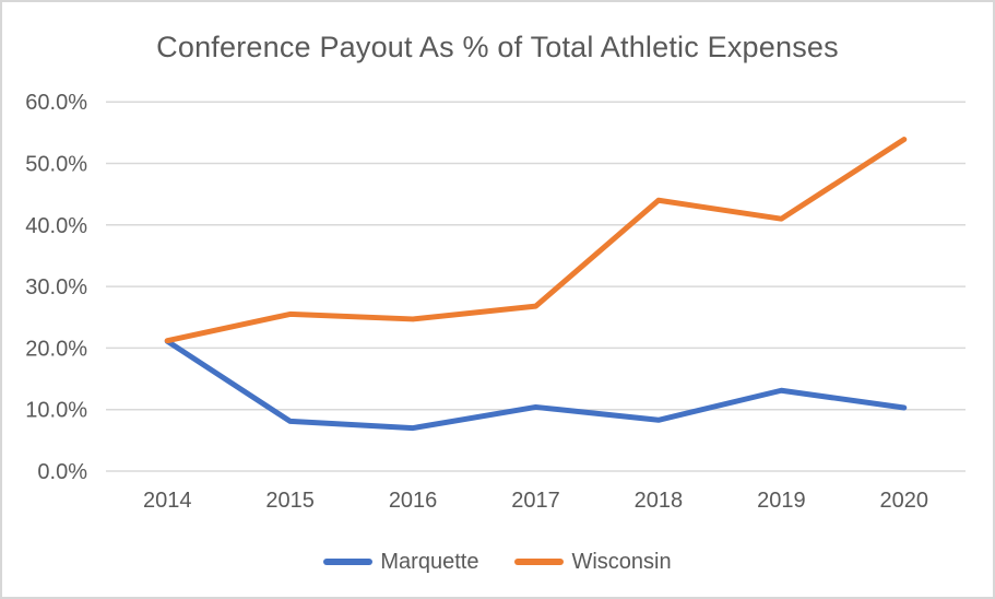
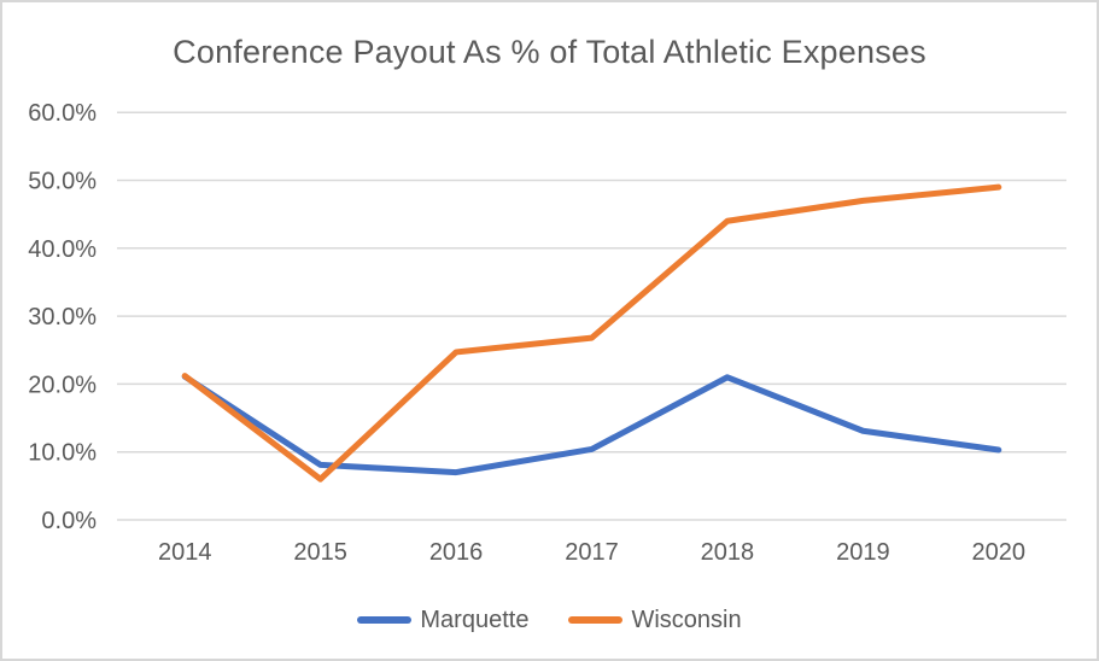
Wisconsin/2015: 26% -> 6%
Marquette/2018: 8% -> 21%
Wisconsin/2019: 41% -> 47%
Wisconsin/2020: 54% -> 49%
